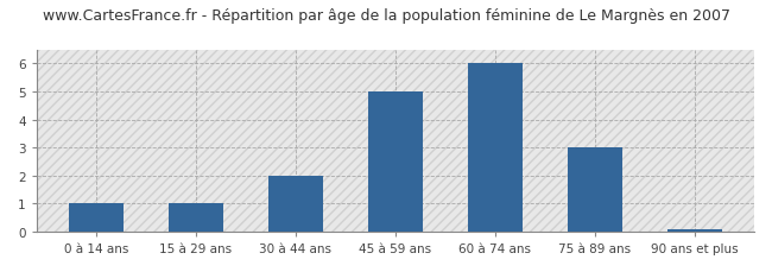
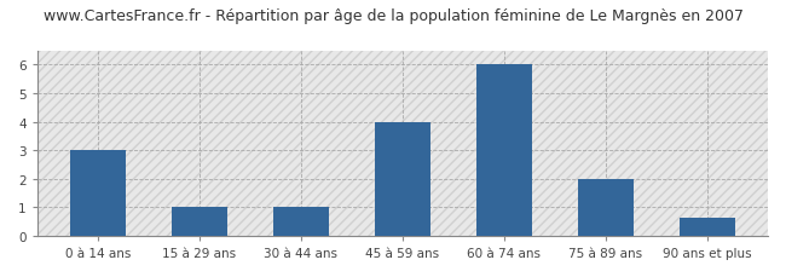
0 à 14 ans: 1.00 -> 3.00
30 à 44 ans: 2.00 -> 1.00
45 à 59 ans: 5.00 -> 4.00
75 à 89 ans: 3.00 -> 2.00
90 ans et plus: 0.07 -> 0.65
